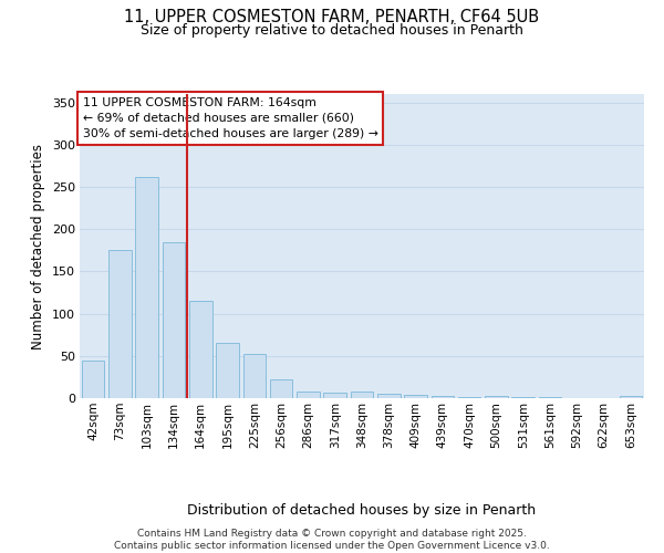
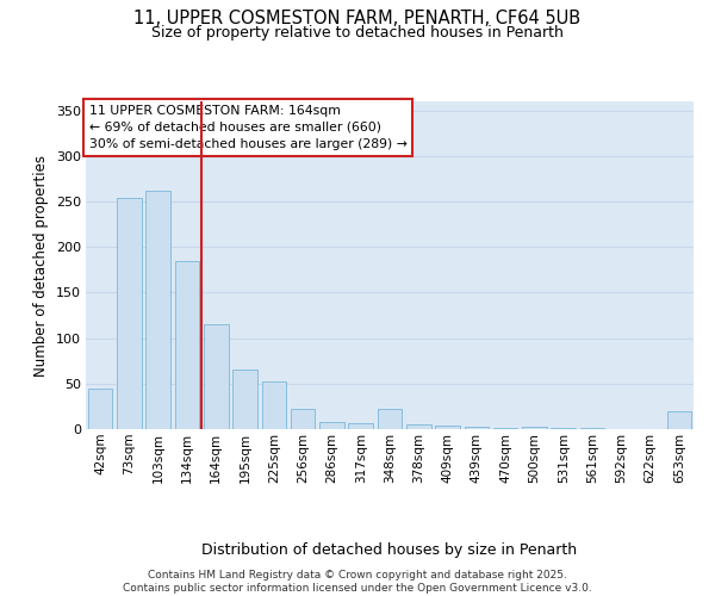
73sqm: 176 -> 254
348sqm: 8 -> 22
653sqm: 2 -> 20
